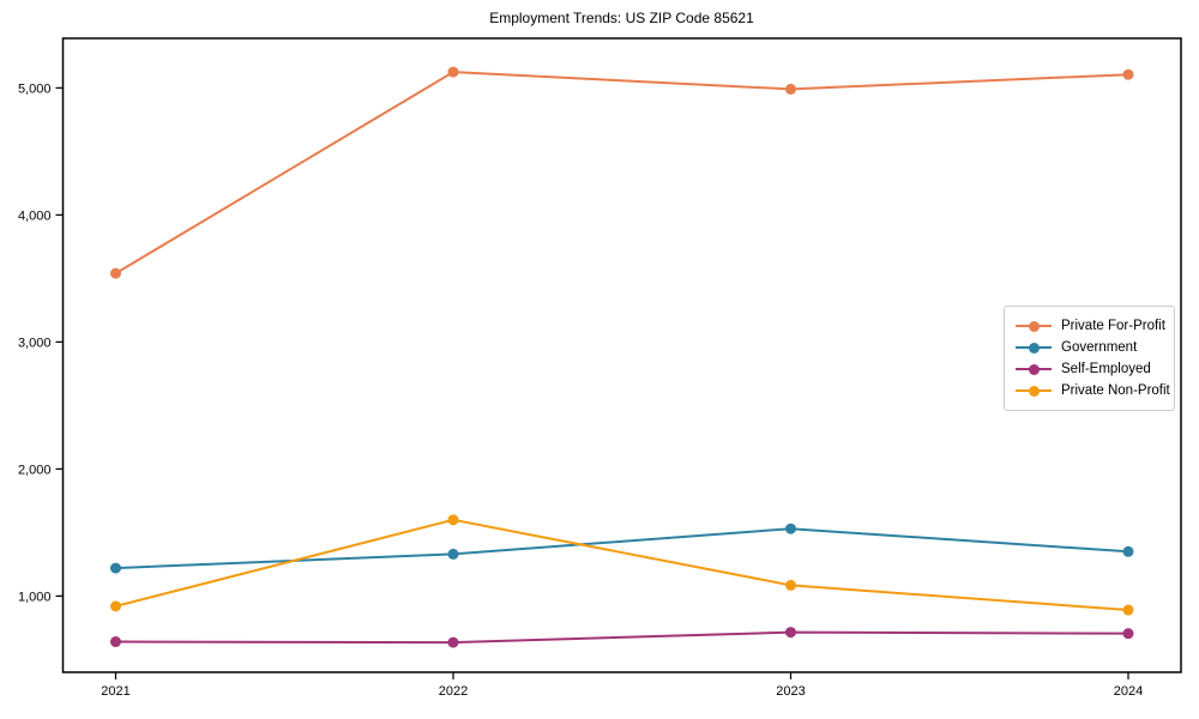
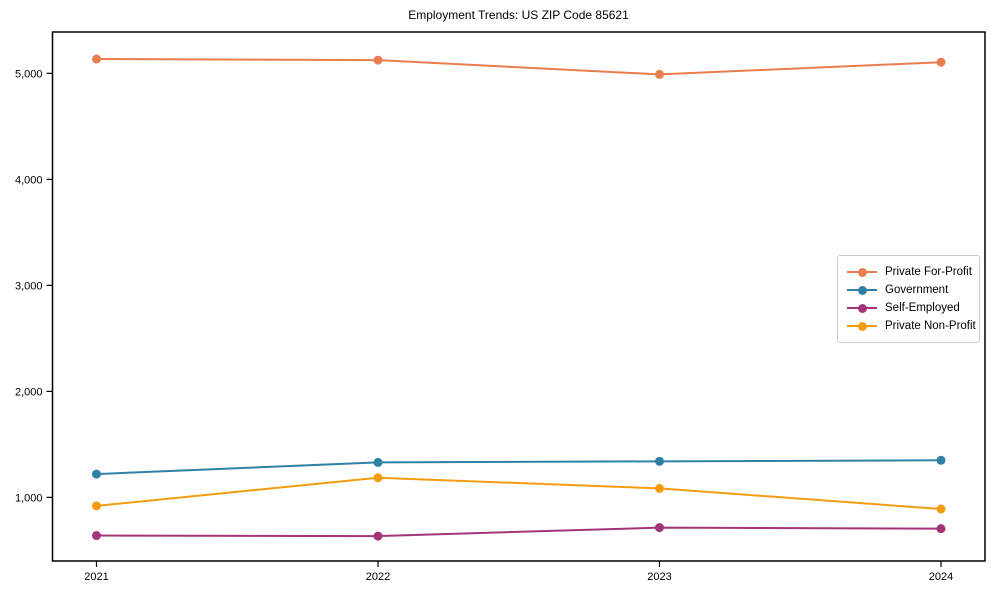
Private For-Profit/2021: 3540 -> 5140
Private Non-Profit/2022: 1600 -> 1180
Government/2023: 1530 -> 1340
